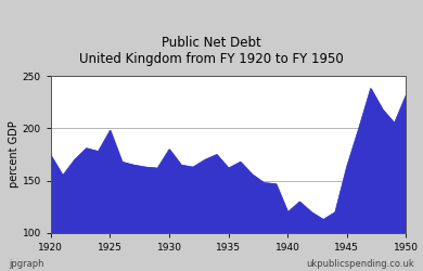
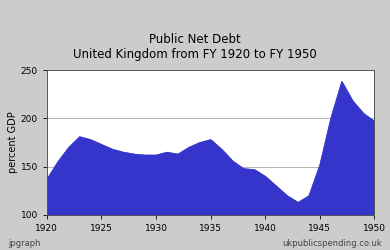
1920: 174 -> 137
1925: 198 -> 173
1930: 180 -> 162
1935: 162 -> 178
1940: 120 -> 140
1945: 164 -> 152
1950: 232 -> 197
